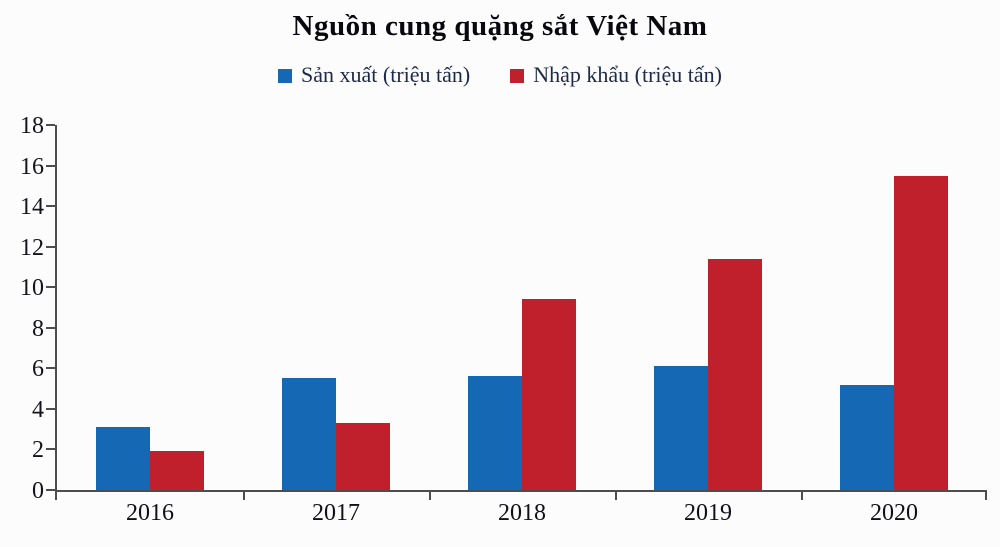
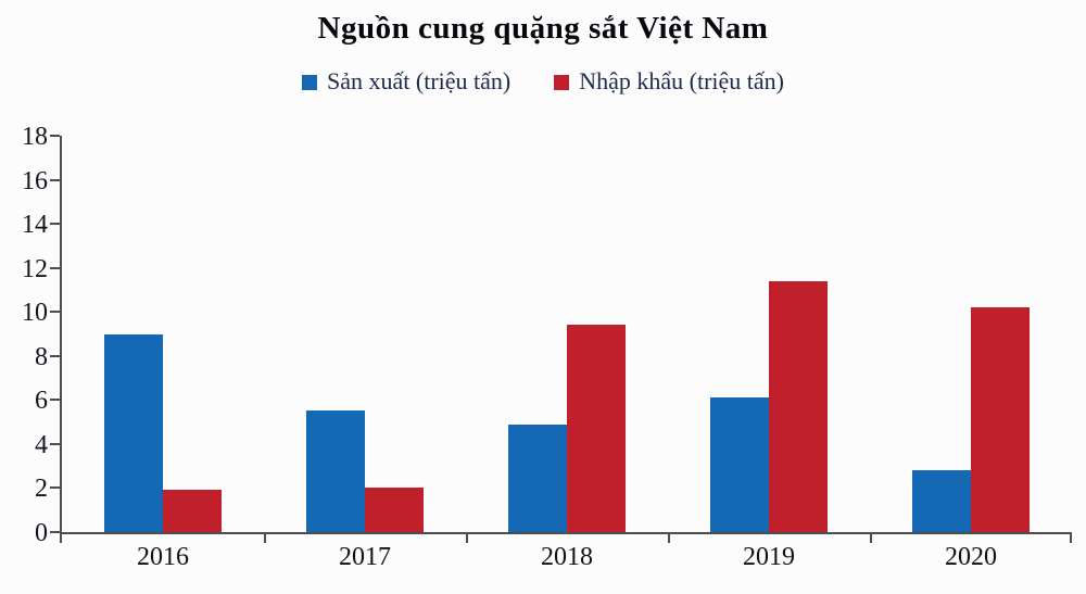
Sản xuất (triệu tấn)/2016: 3.1 -> 9.0
Nhập khẩu (triệu tấn)/2017: 3.3 -> 2.0
Sản xuất (triệu tấn)/2018: 5.6 -> 4.9
Sản xuất (triệu tấn)/2020: 5.2 -> 2.8
Nhập khẩu (triệu tấn)/2020: 15.5 -> 10.2
